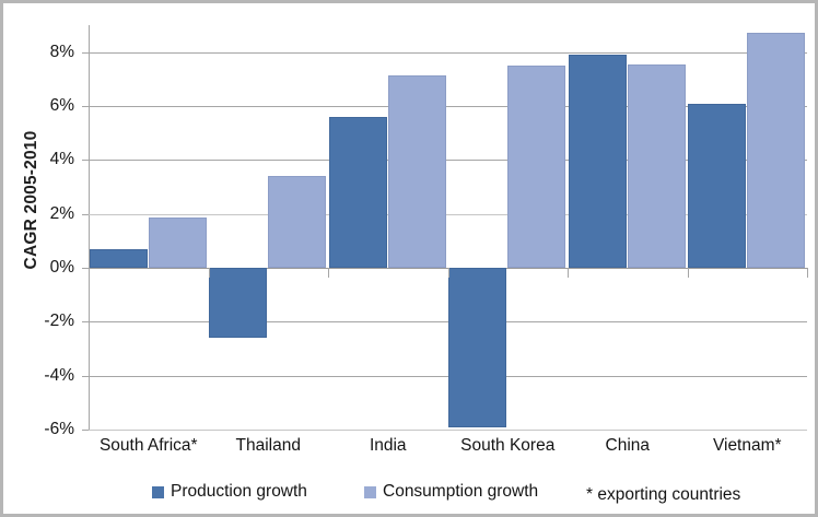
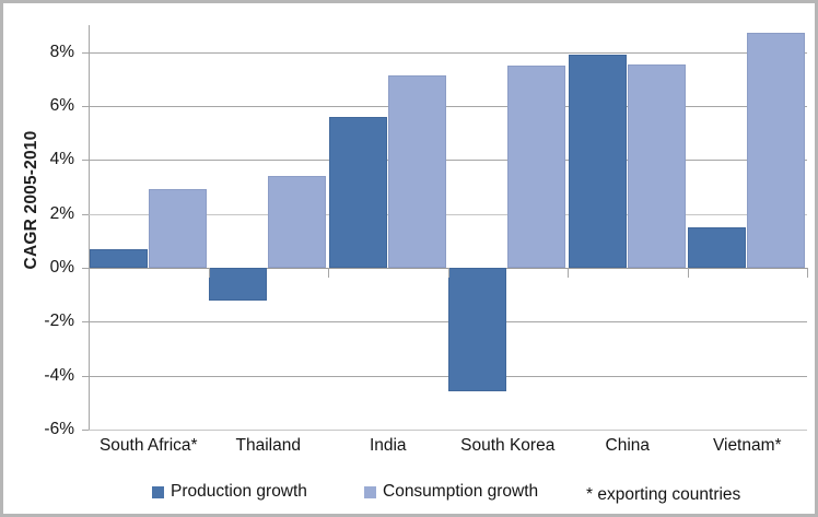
Consumption growth/South Africa*: 1.9% -> 2.9%
Production growth/Thailand: -2.6% -> -1.2%
Production growth/South Korea: -5.9% -> -4.6%
Production growth/Vietnam*: 6.1% -> 1.5%
